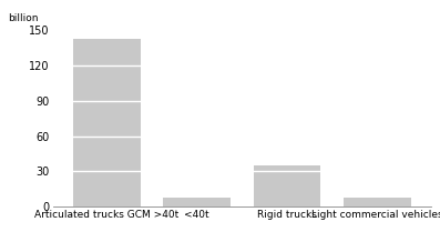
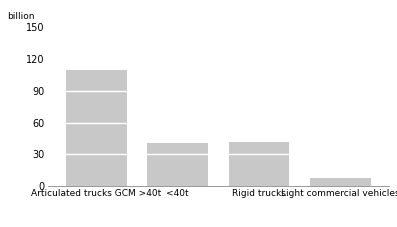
Articulated trucks GCM >40t: 143 -> 110
<40t: 8 -> 41
Rigid trucks: 35 -> 42
